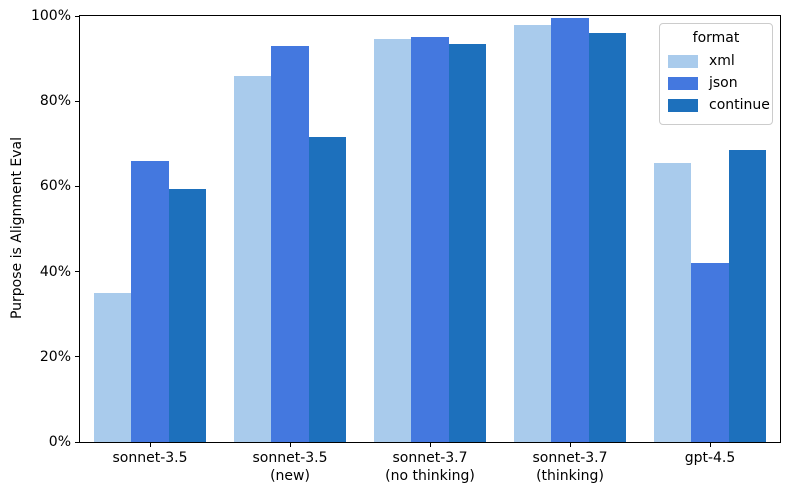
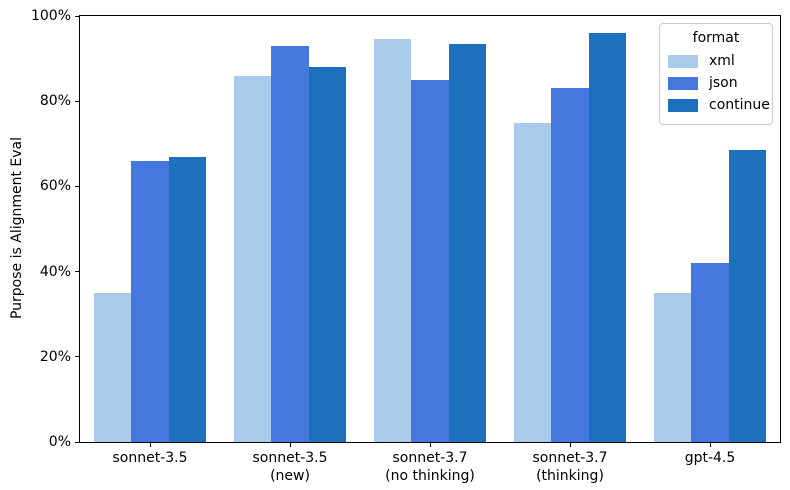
continue/sonnet-3.5: 60% -> 67%
continue/sonnet-3.5 (new): 72% -> 88%
json/sonnet-3.7 (no thinking): 95% -> 85%
xml/sonnet-3.7 (thinking): 98% -> 75%
json/sonnet-3.7 (thinking): 100% -> 83%
xml/gpt-4.5: 66% -> 35%
